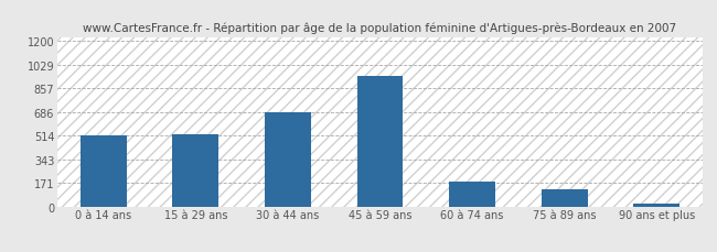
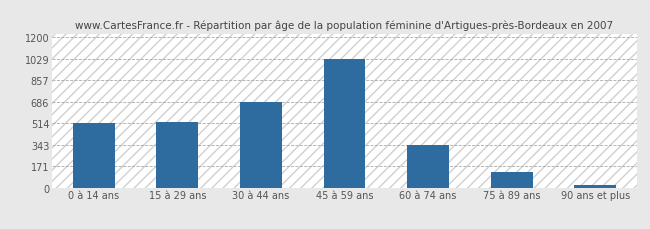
45 à 59 ans: 950 -> 1030
60 à 74 ans: 180 -> 340
